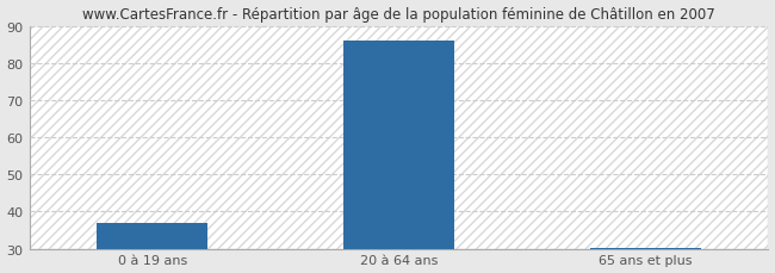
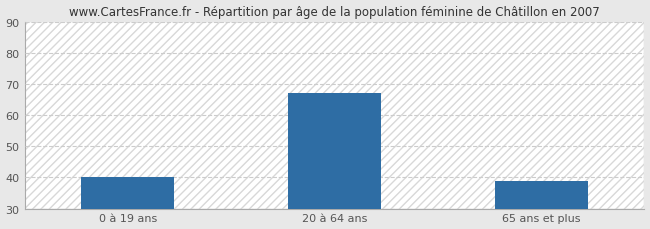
0 à 19 ans: 37.0 -> 40.0
20 à 64 ans: 86.0 -> 67.0
65 ans et plus: 30.3 -> 39.0
